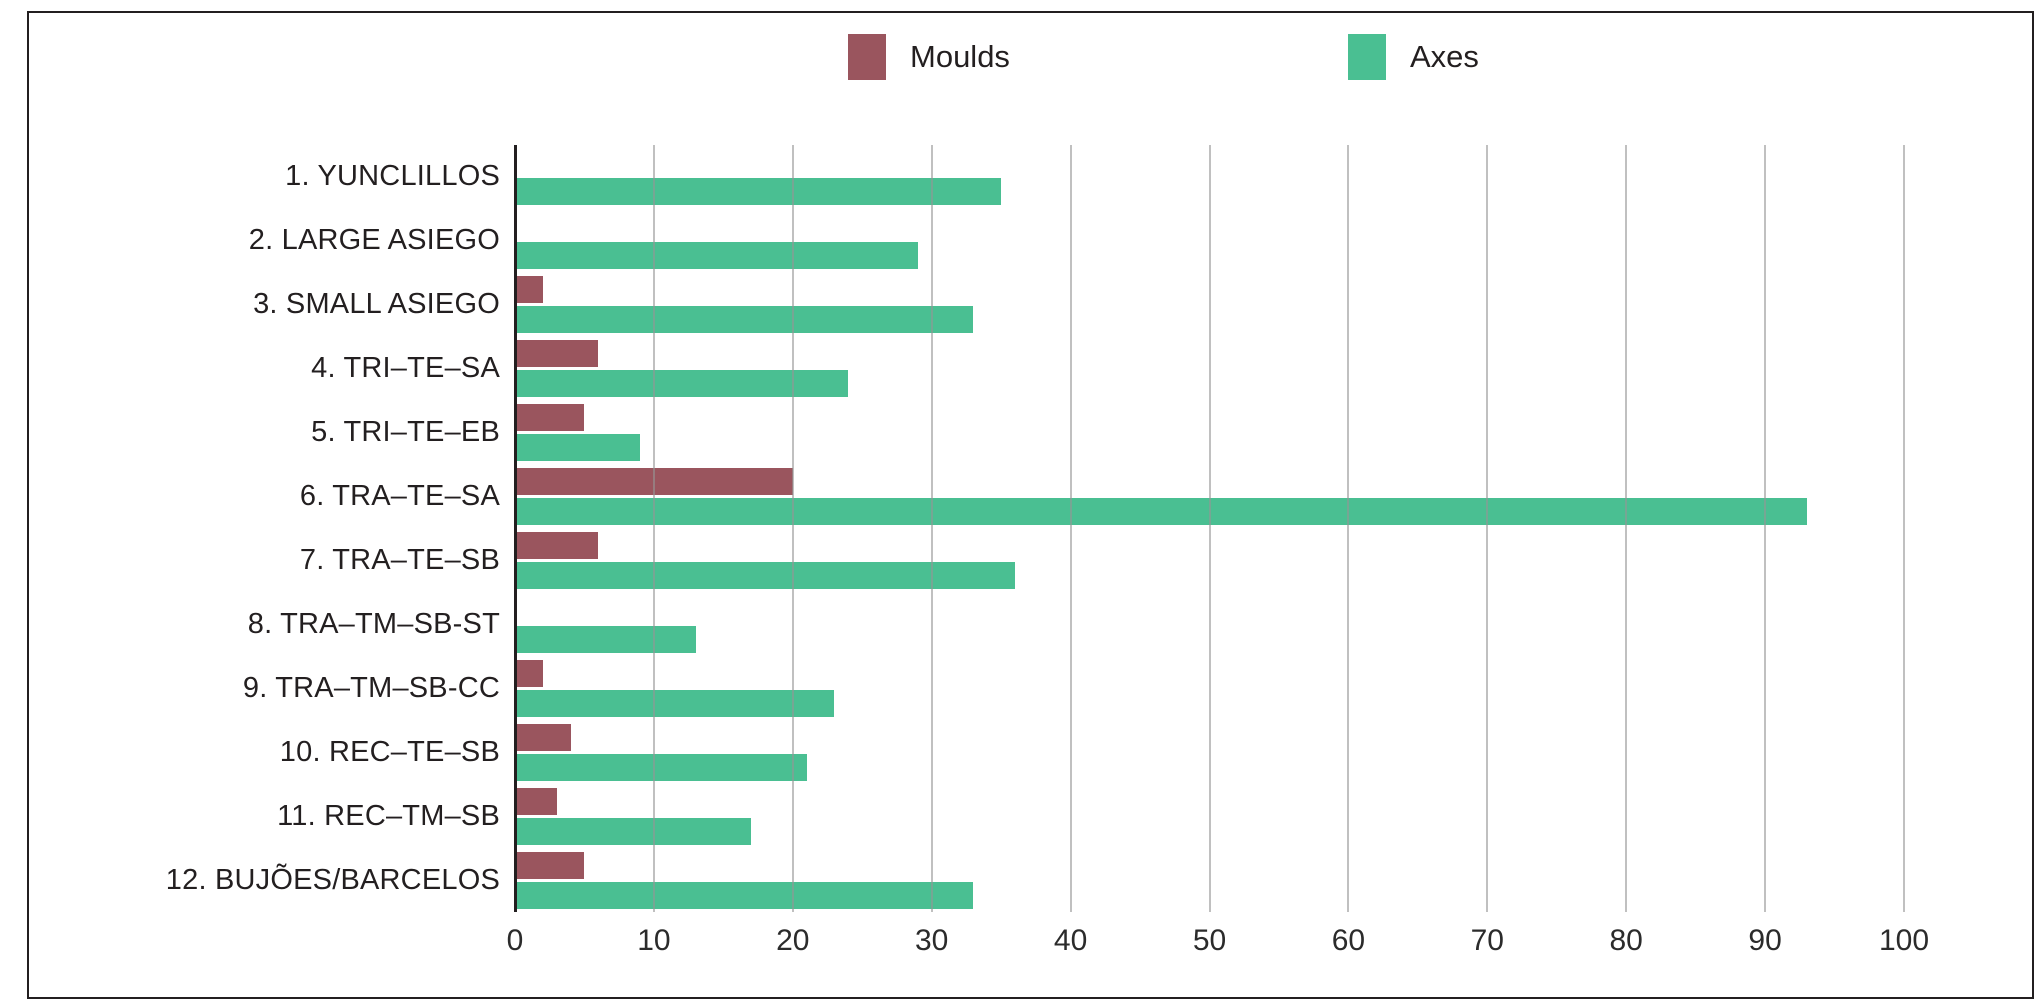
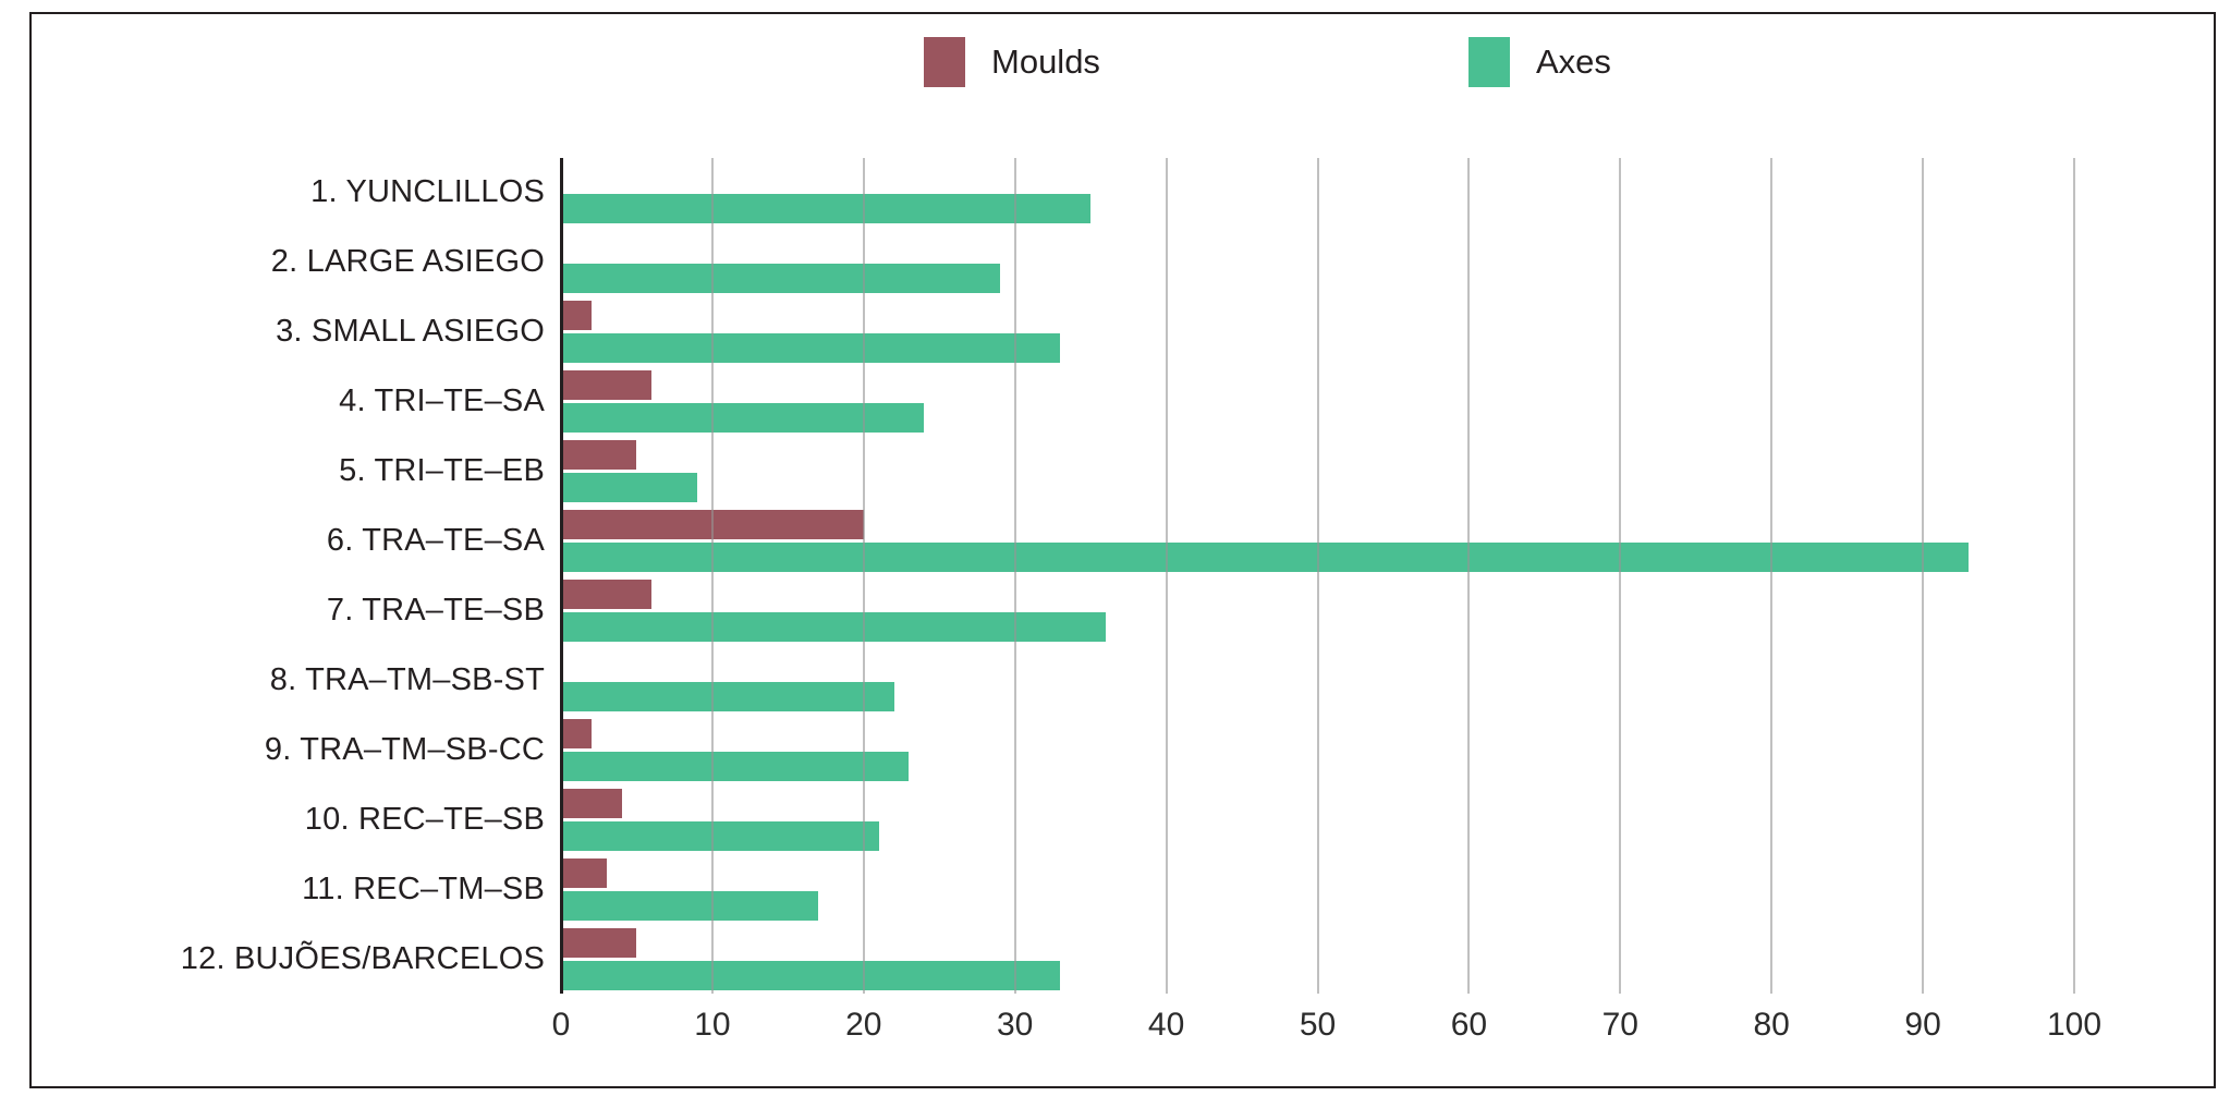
Axes/8. TRA–TM–SB-ST: 13 -> 22
